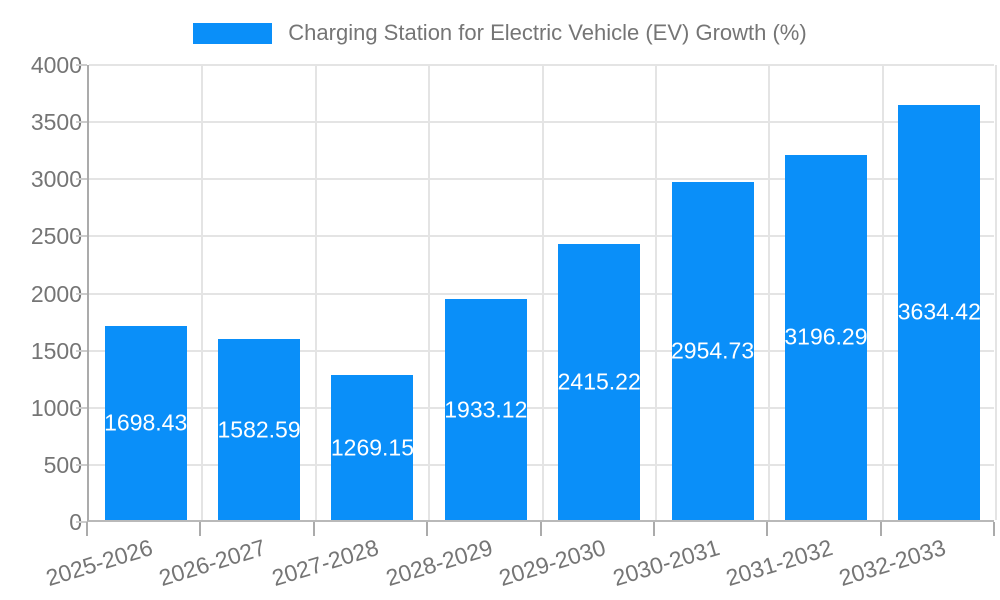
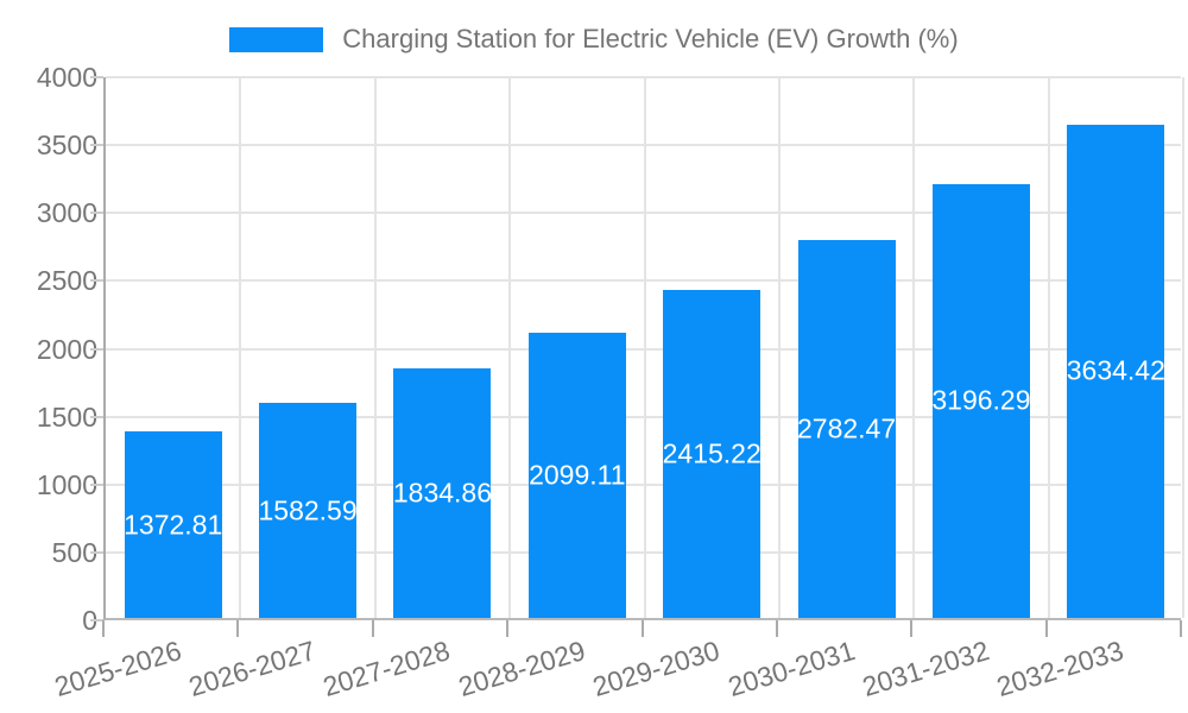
2025-2026: 1698.43 -> 1372.81
2027-2028: 1269.15 -> 1834.86
2028-2029: 1933.12 -> 2099.11
2030-2031: 2954.73 -> 2782.47
